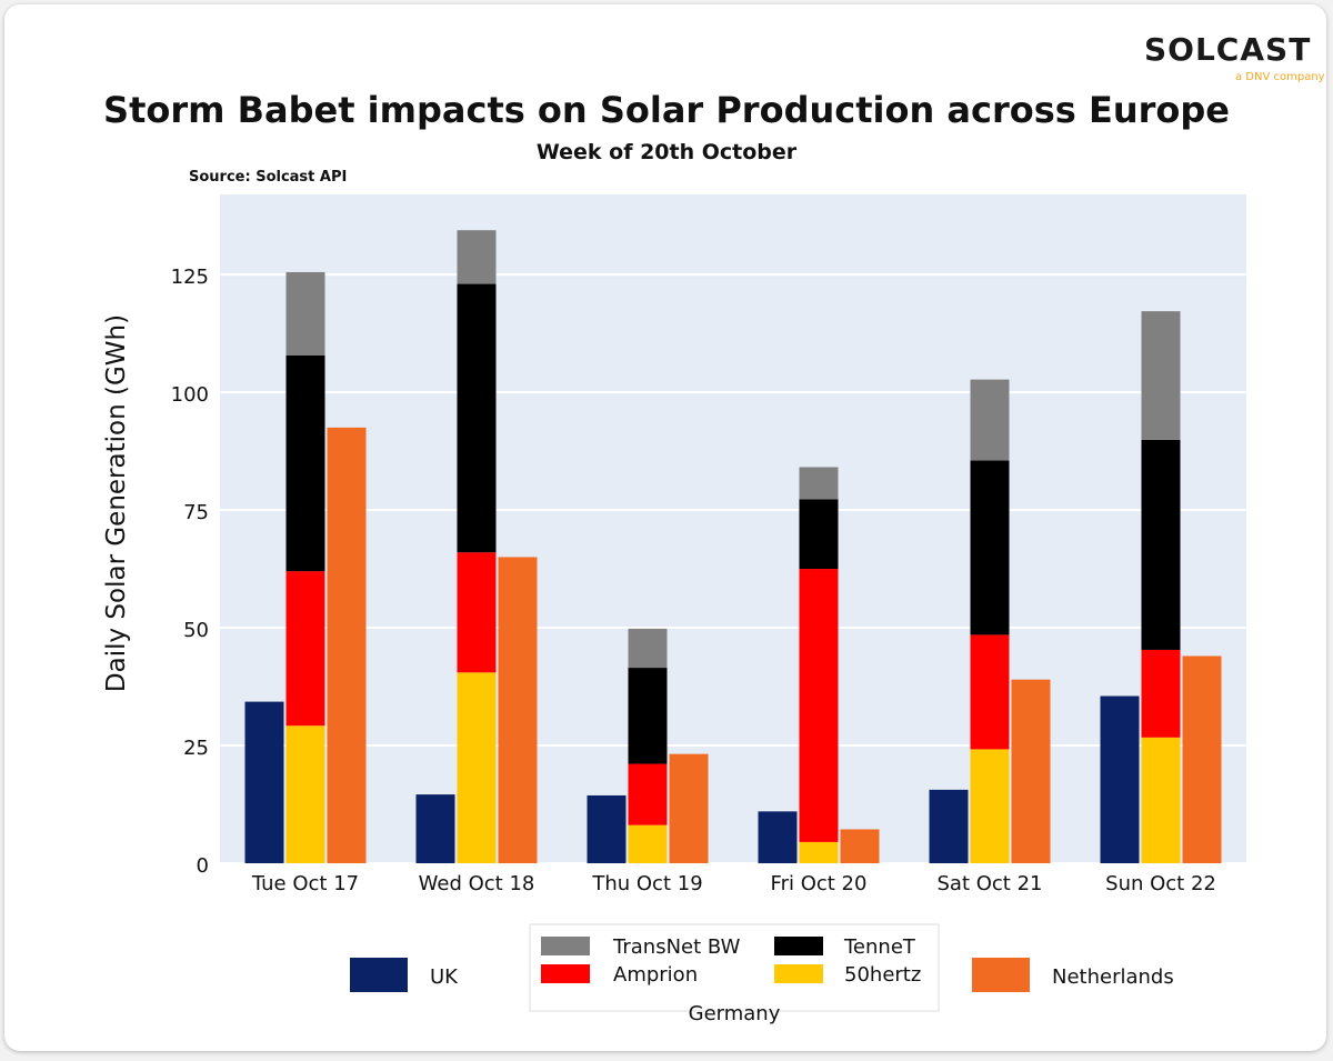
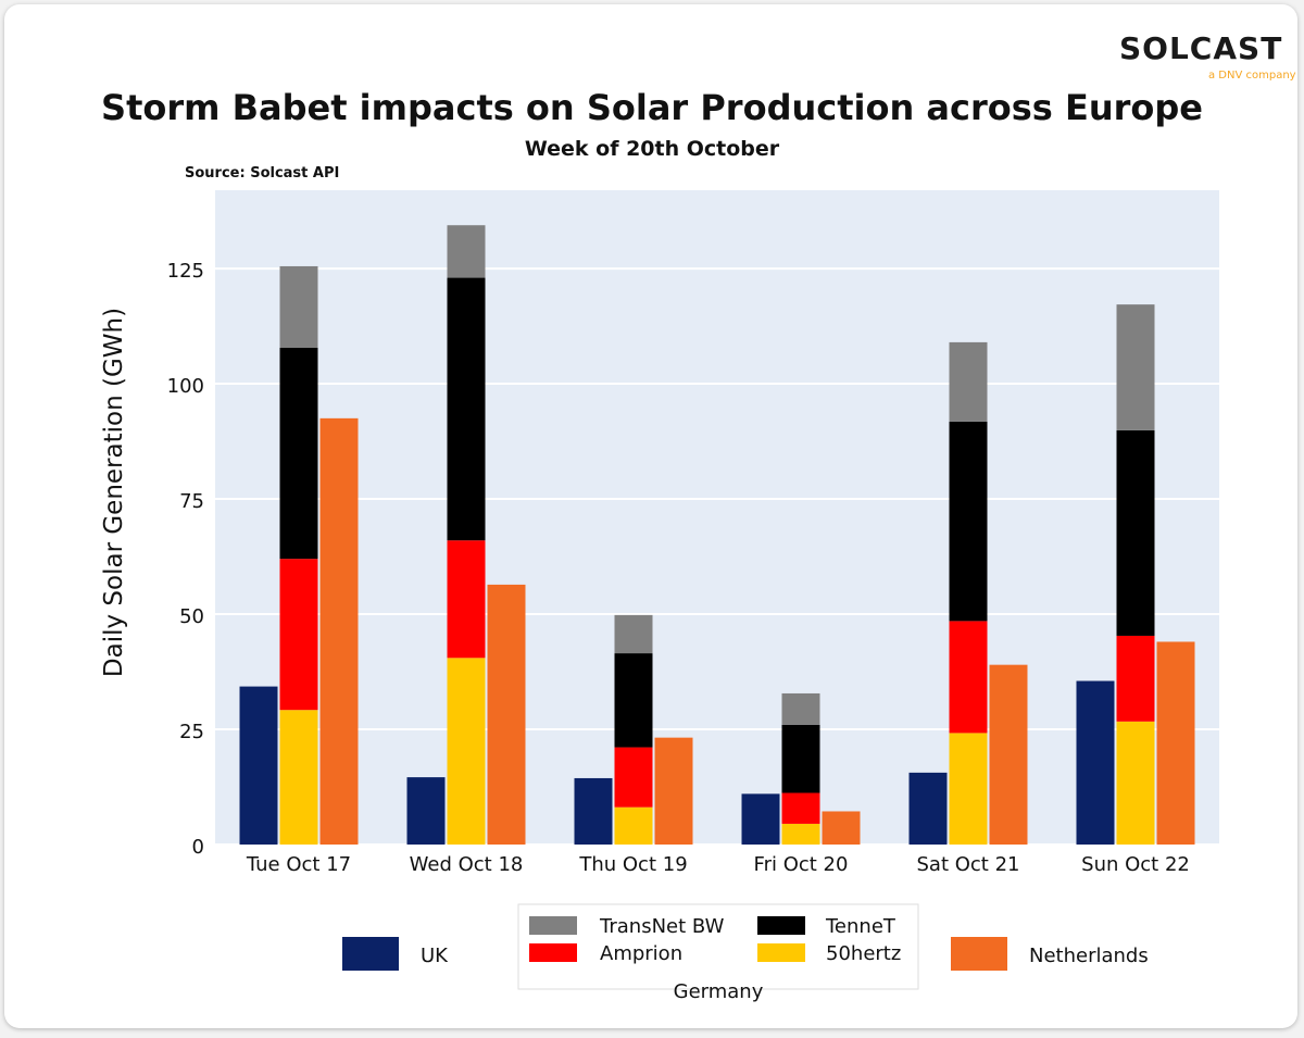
Netherlands/Wed Oct 18: 65 -> 56
Amprion/Fri Oct 20: 58 -> 7
TenneT/Sat Oct 21: 37 -> 43
